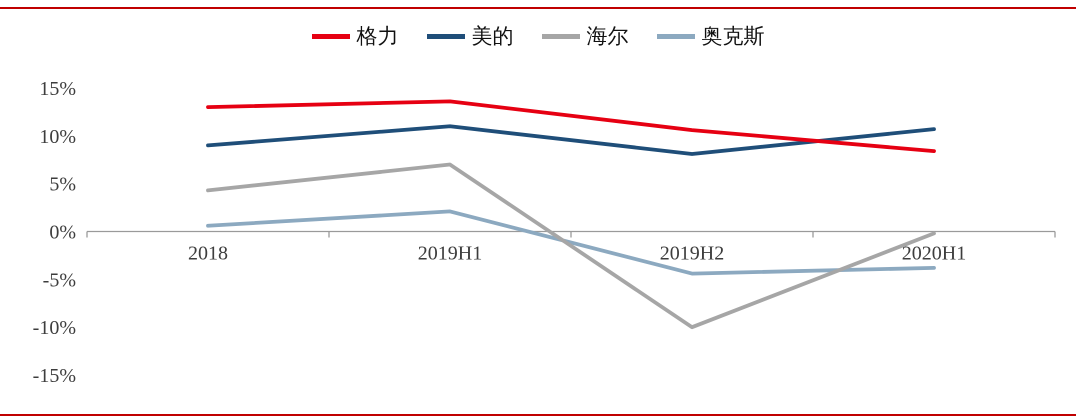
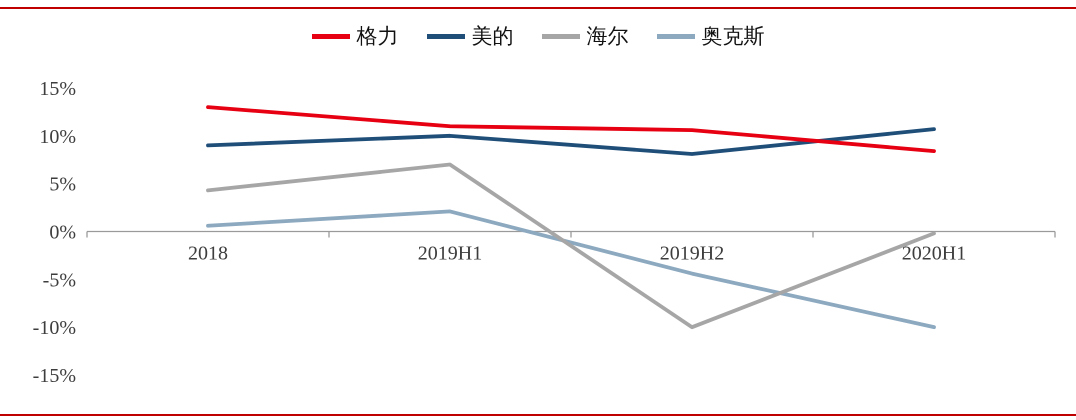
格力/2019H1: 14% -> 11%
美的/2019H1: 11% -> 10%
奥克斯/2020H1: -4% -> -10%
